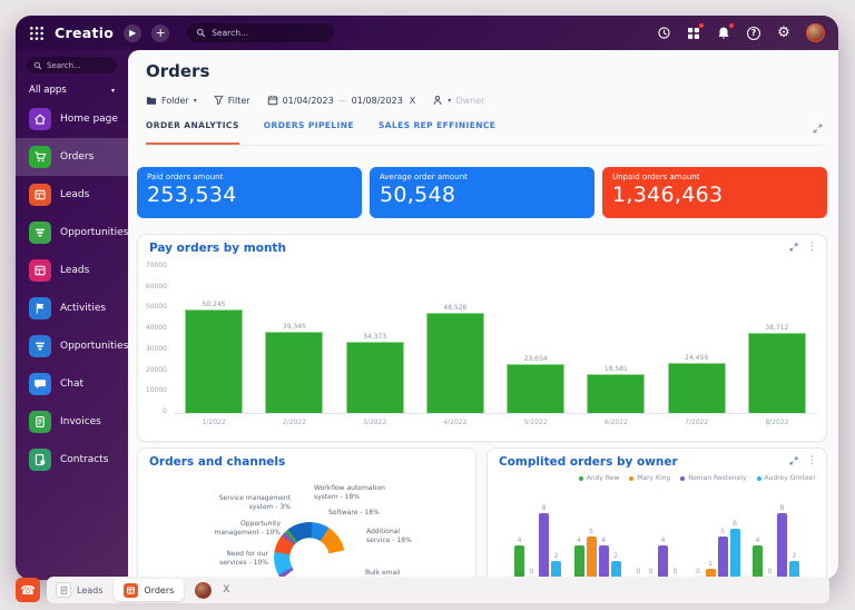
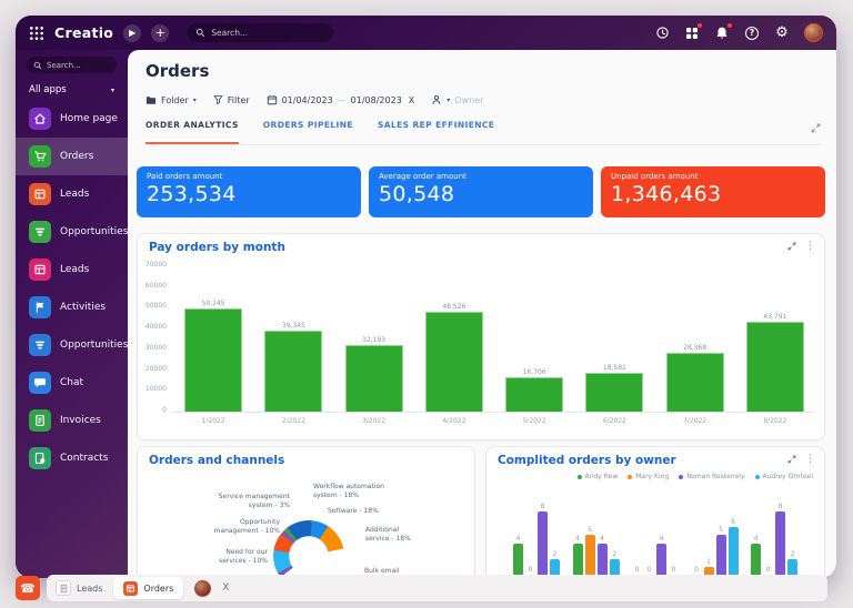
Pay orders by month/3/2022: 34,373 -> 32,193
Pay orders by month/5/2022: 23,654 -> 16,706
Pay orders by month/7/2022: 24,459 -> 28,368
Pay orders by month/8/2022: 38,712 -> 43,791
